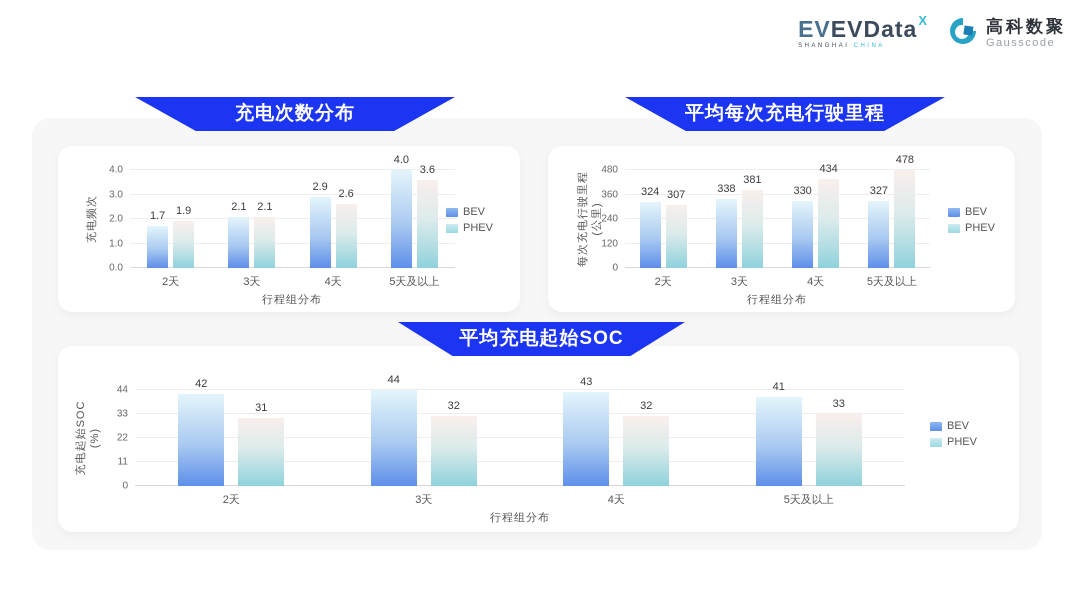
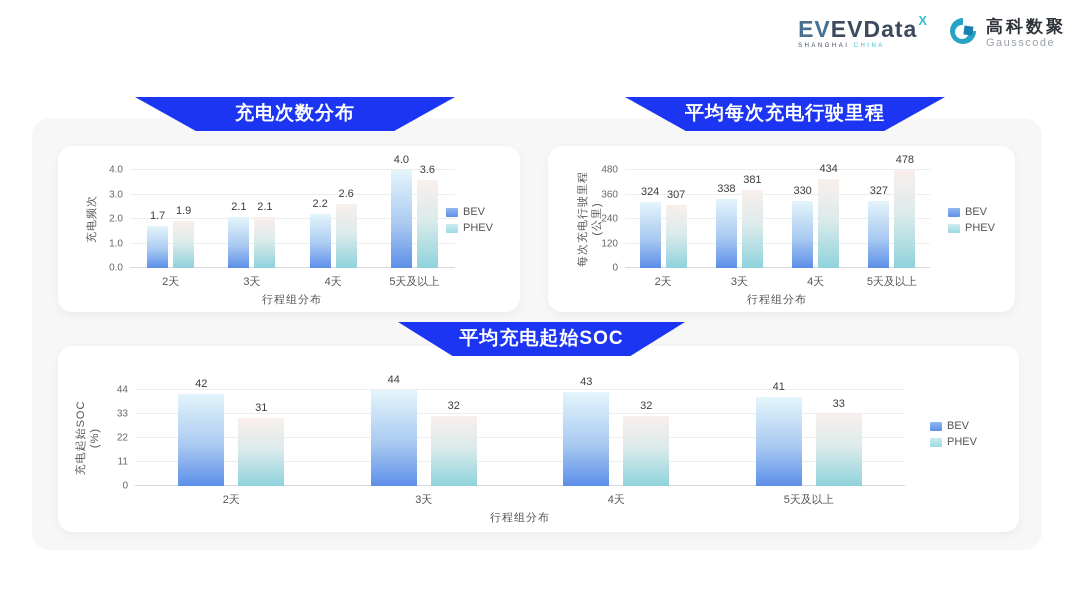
充电次数分布/BEV/4天: 2.9 -> 2.2
